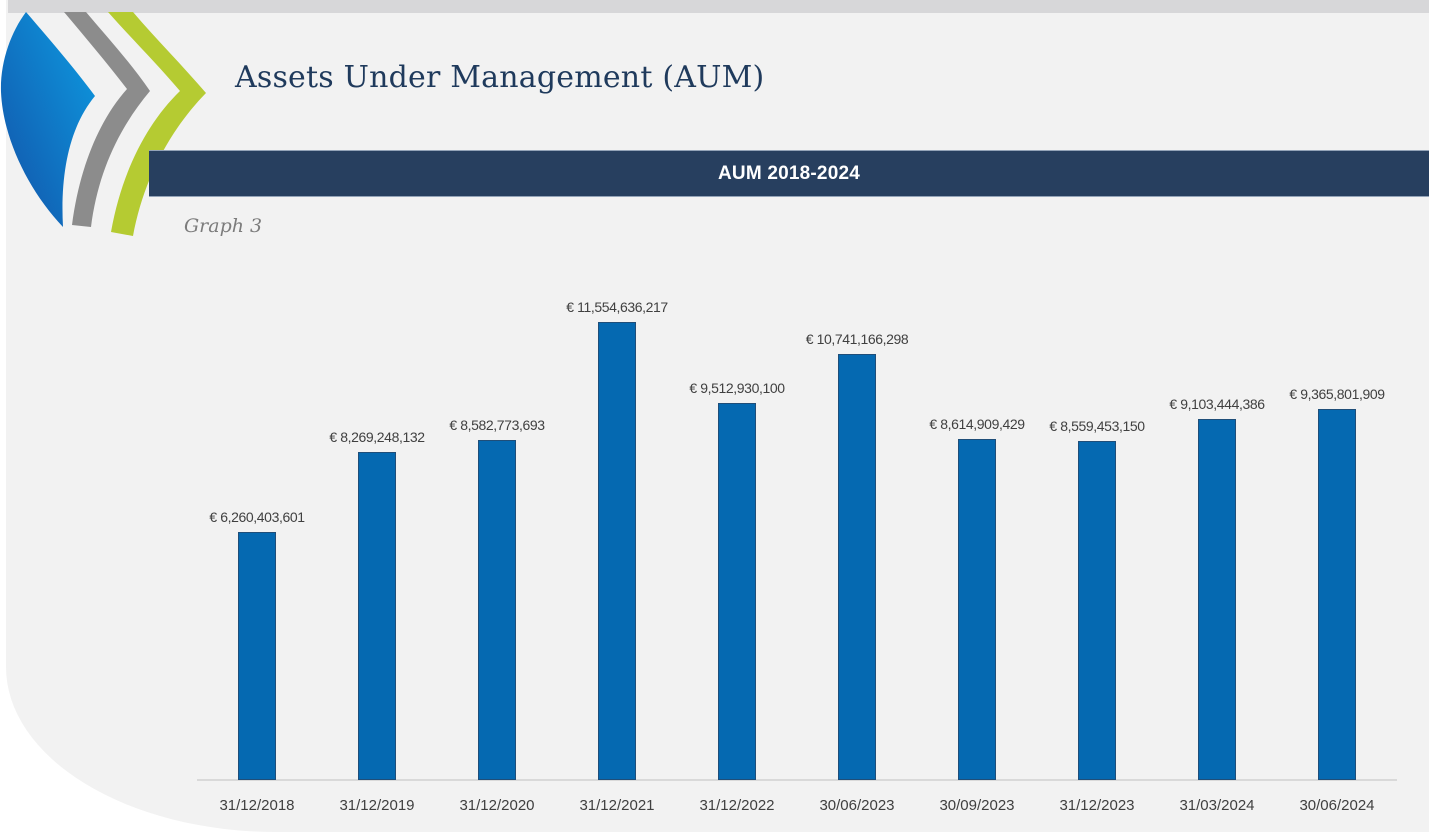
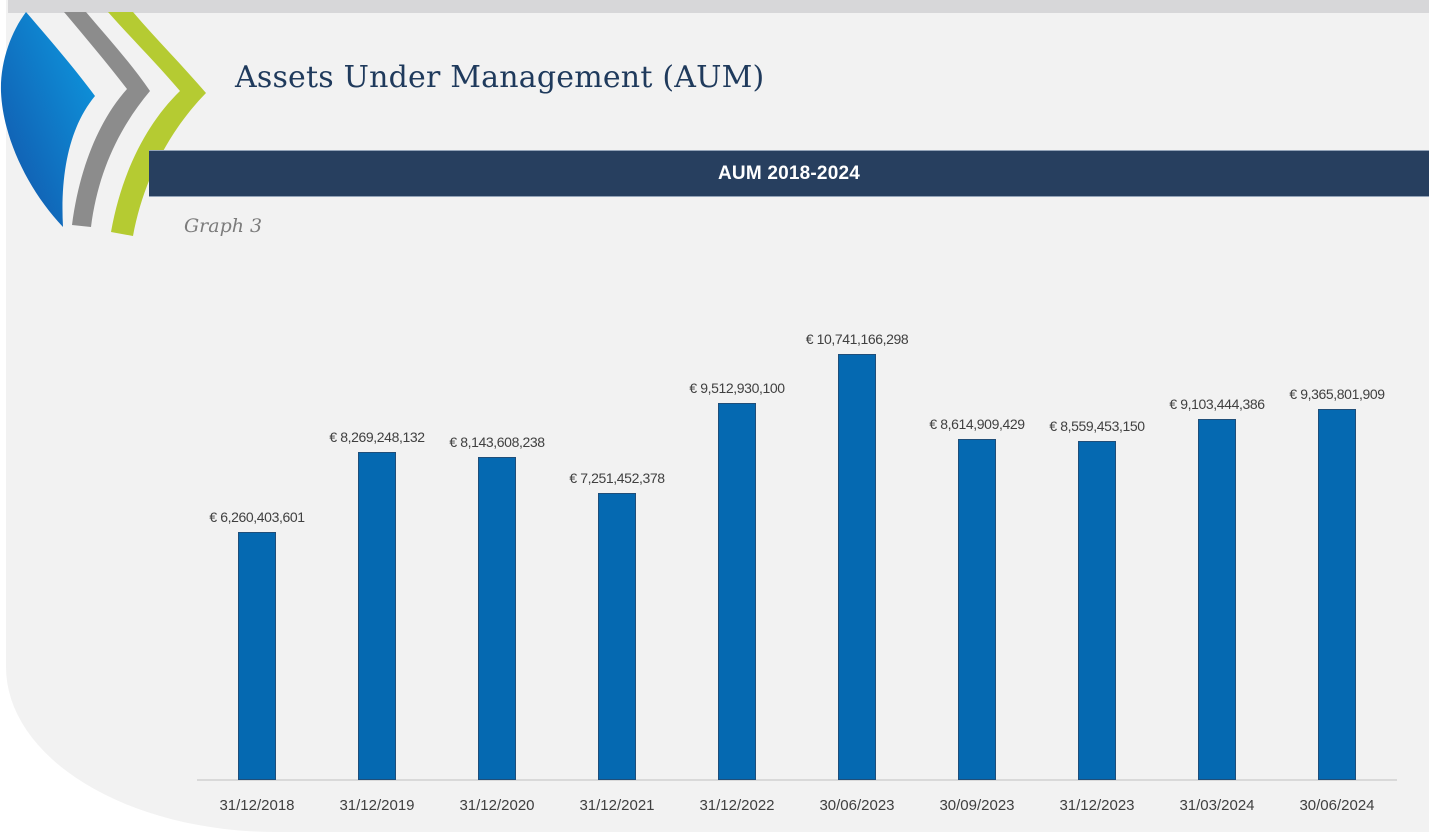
31/12/2020: 8,582,773,693 -> 8,143,608,238
31/12/2021: 11,554,636,217 -> 7,251,452,378
